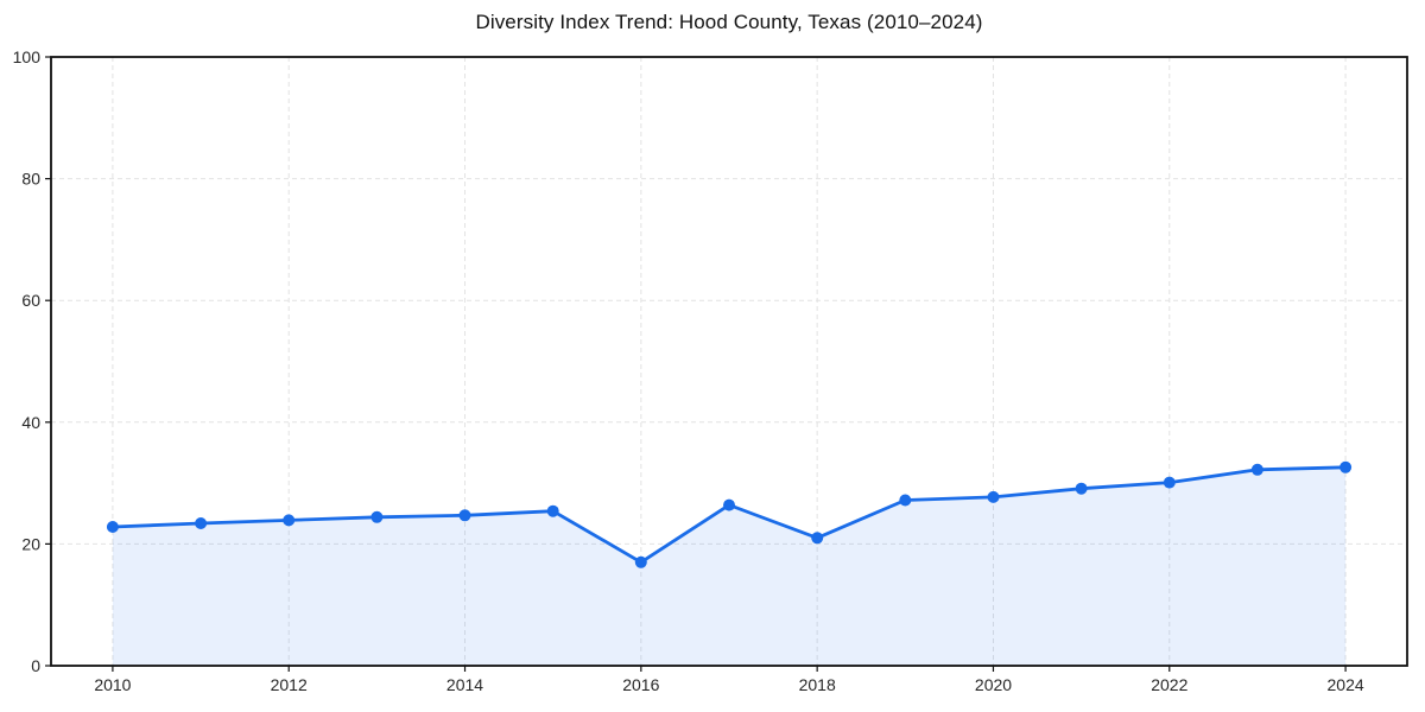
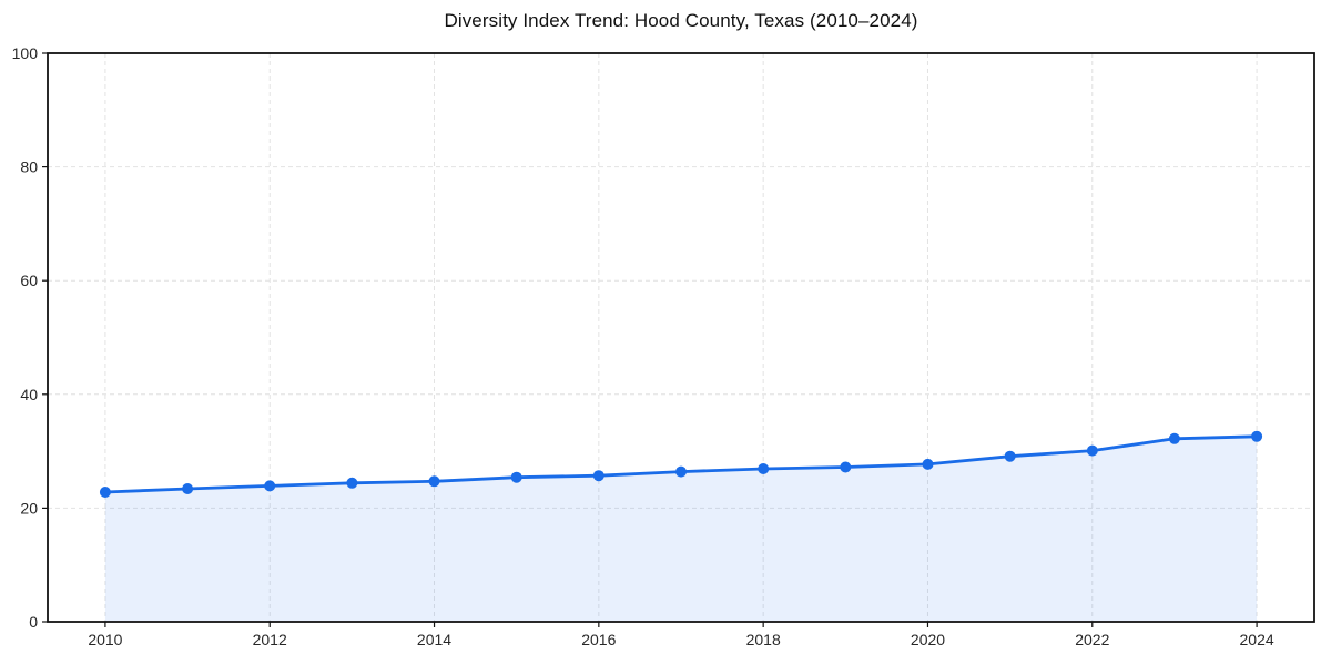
2016: 17 -> 26
2018: 21 -> 27
